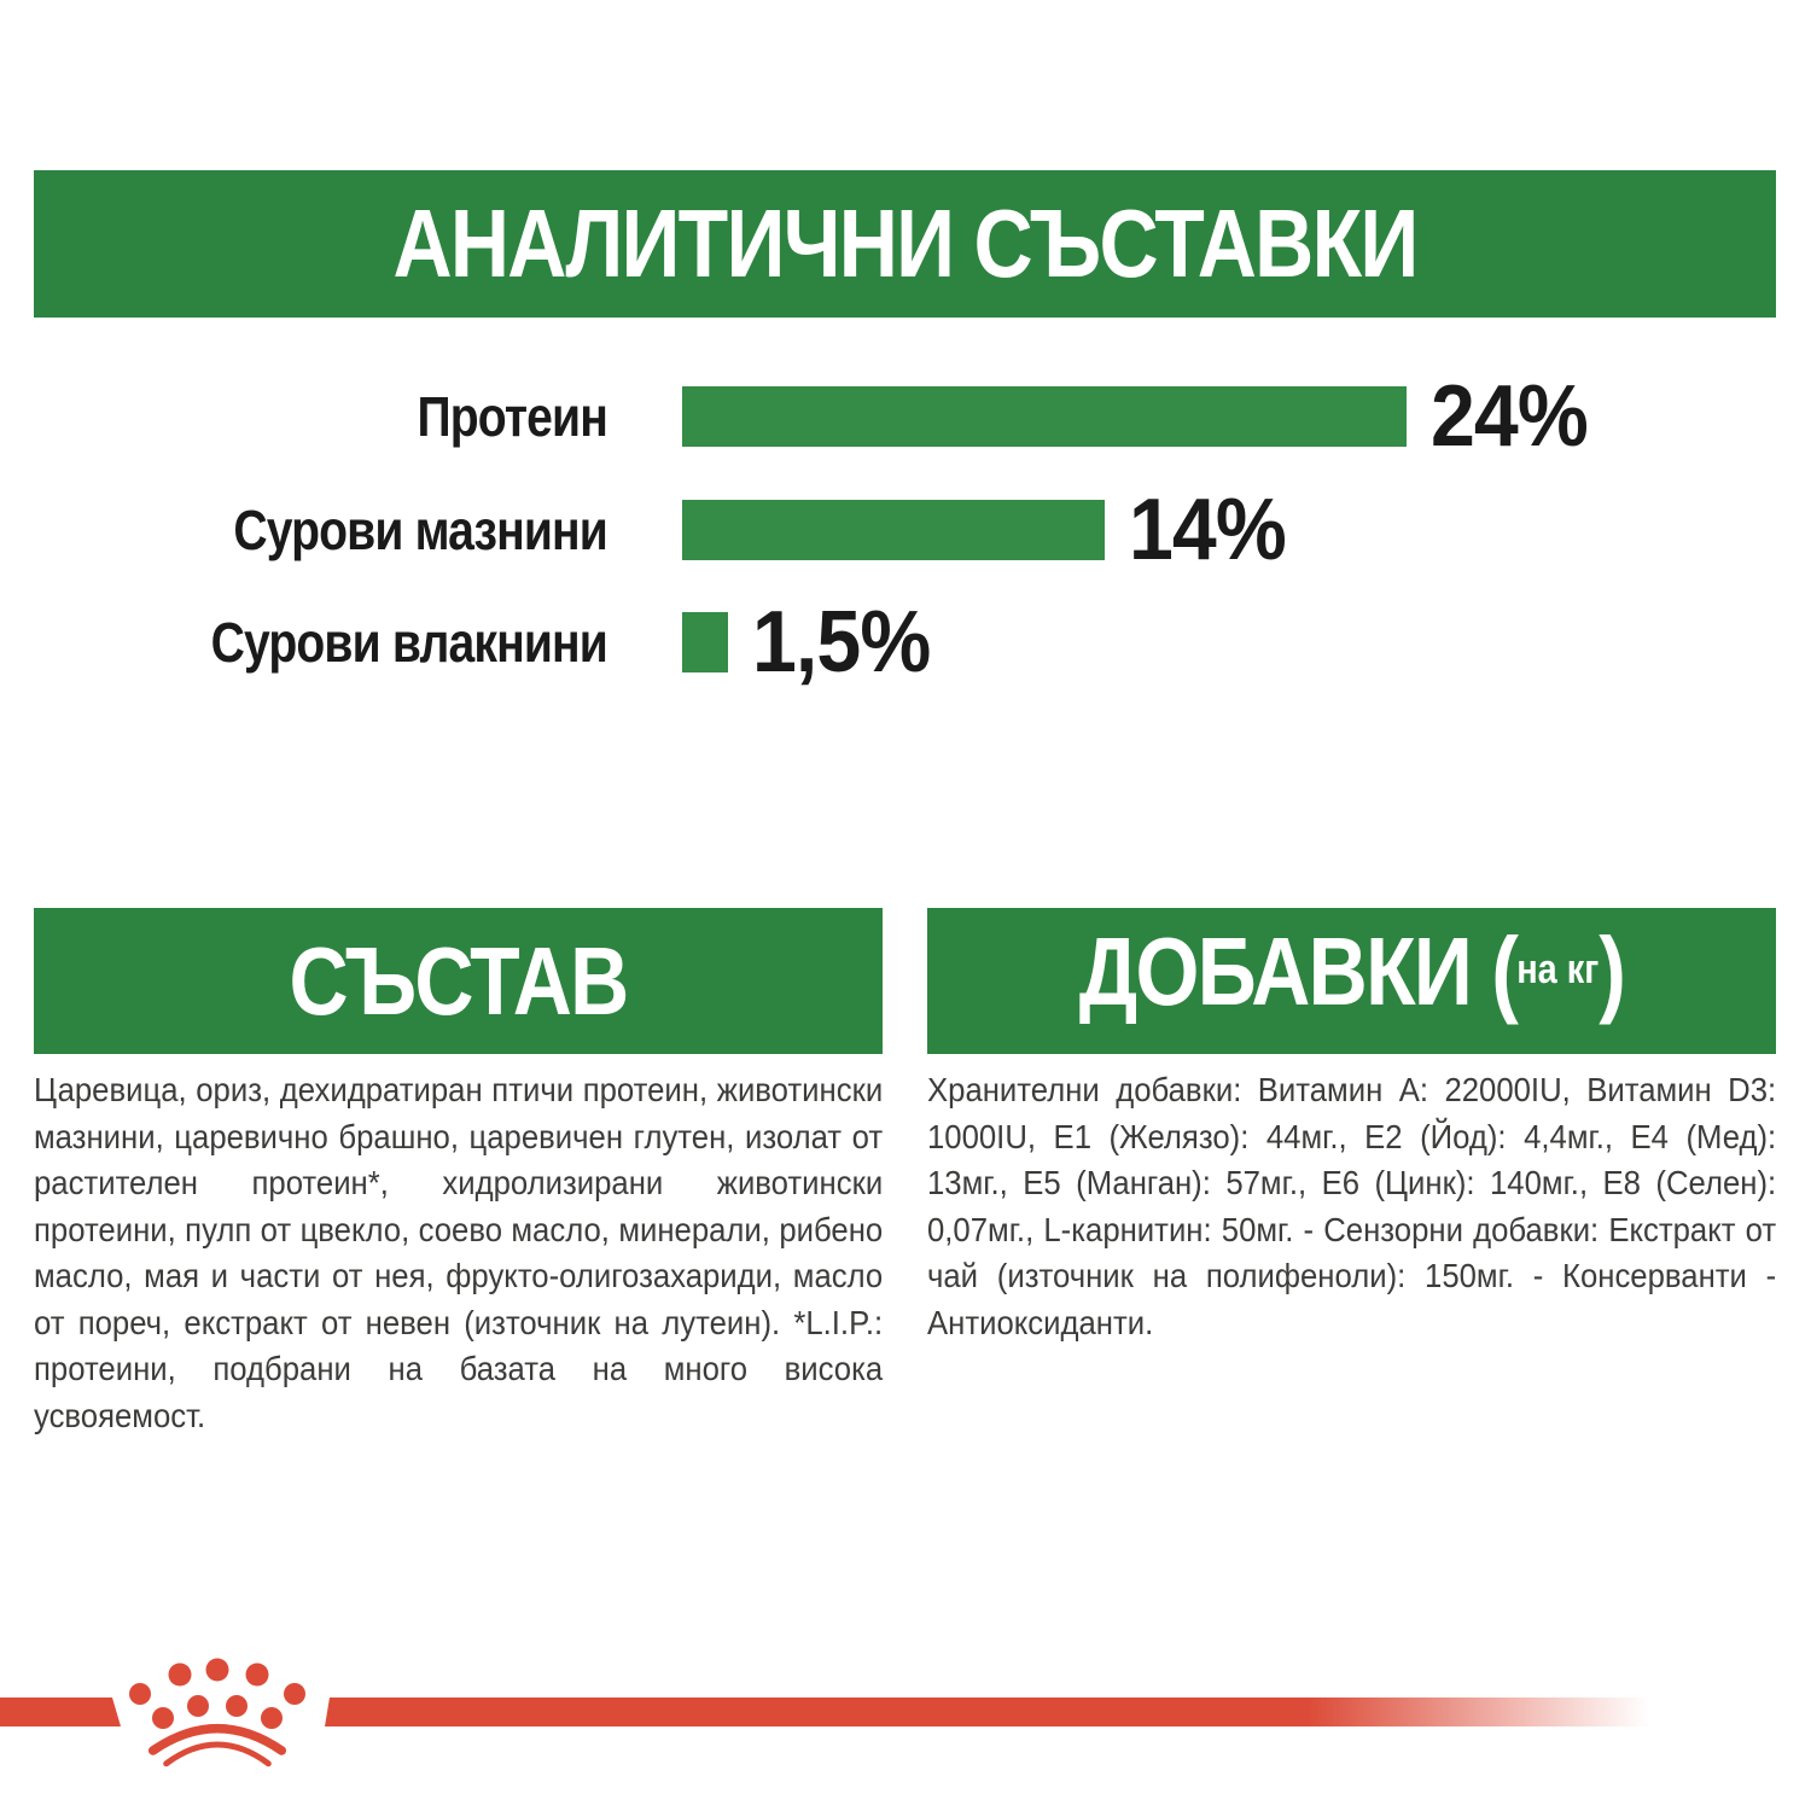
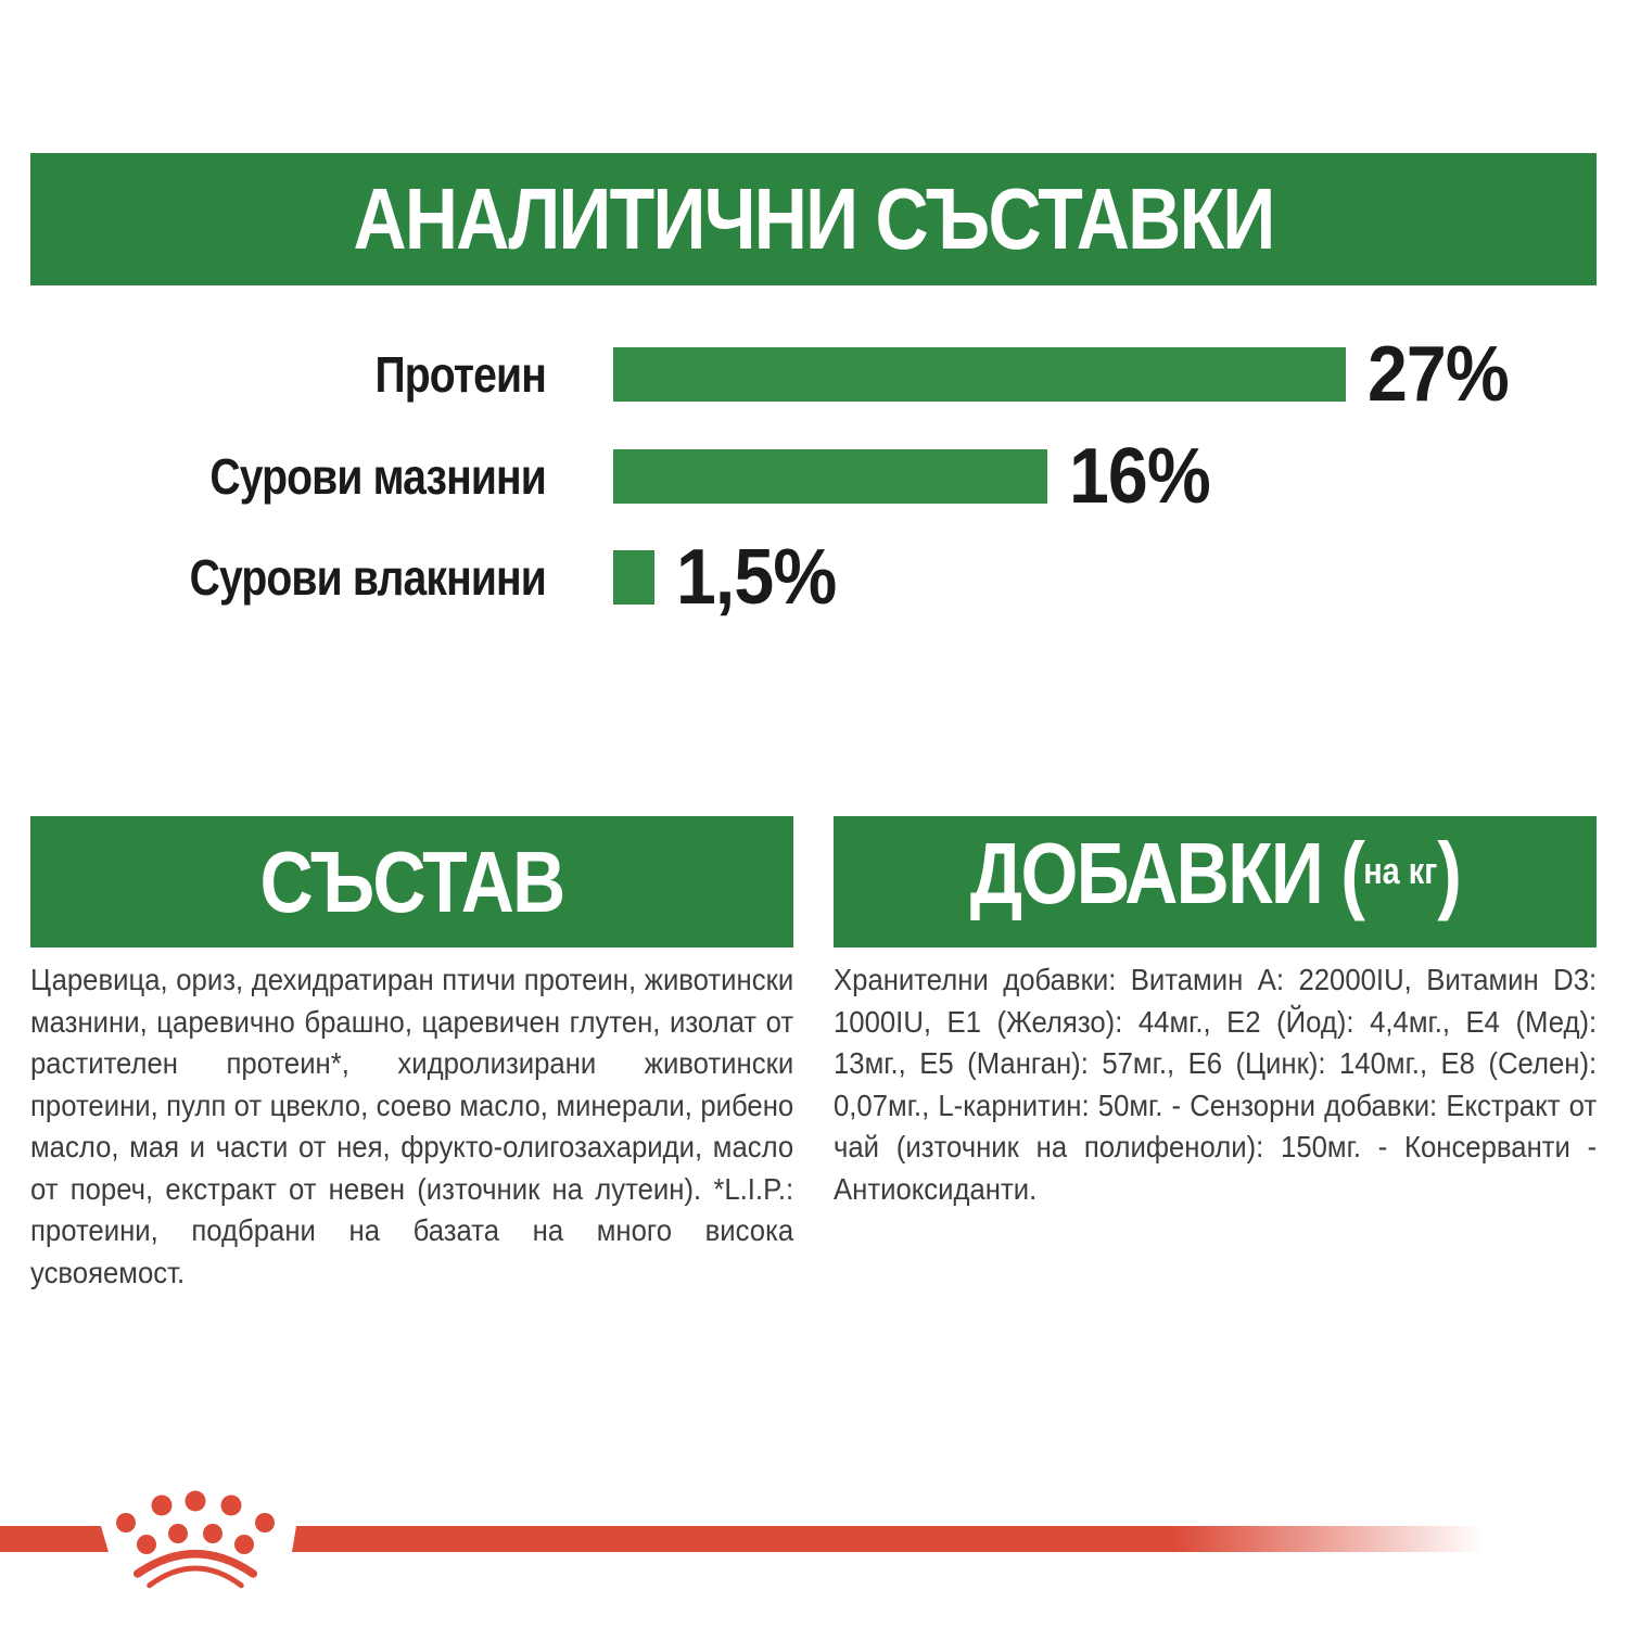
Протеин: 24% -> 27%
Сурови мазнини: 14% -> 16%
